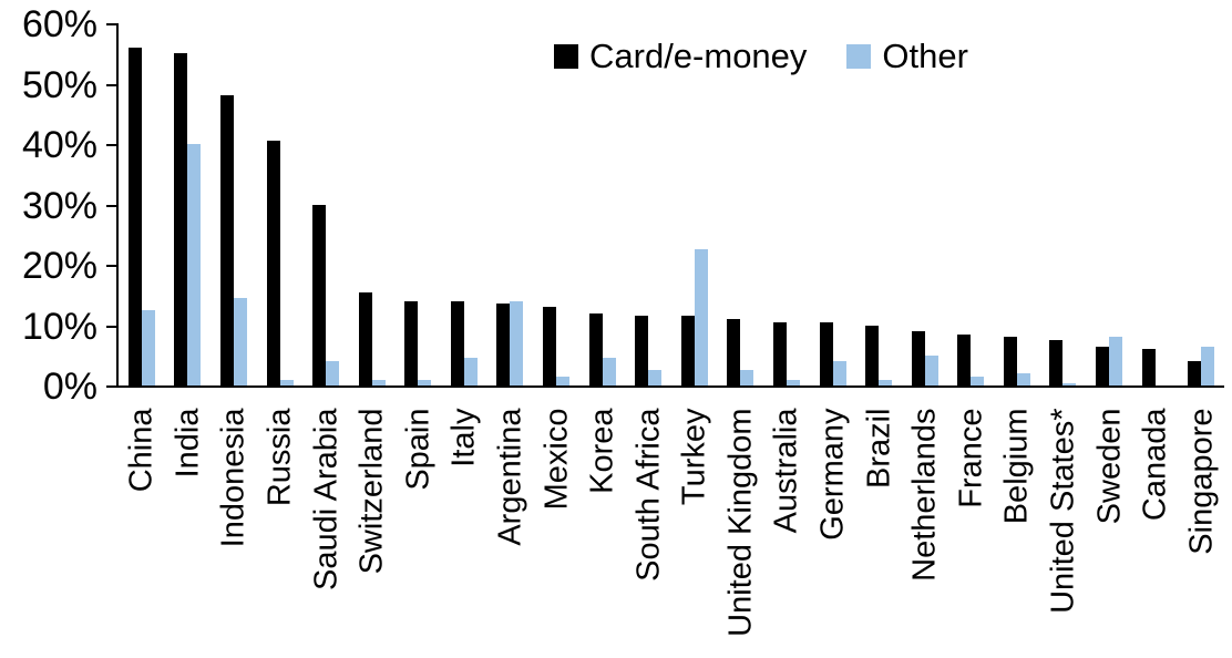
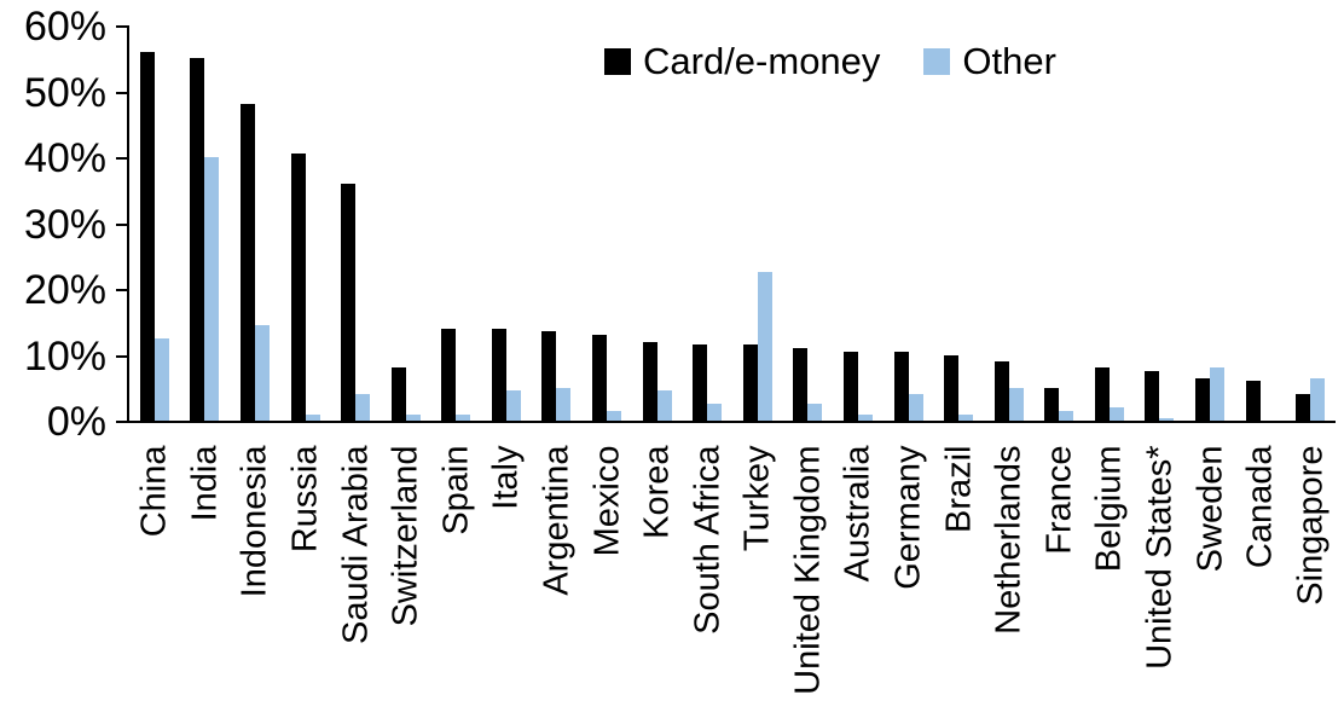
Card/e-money/Saudi Arabia: 30% -> 36%
Card/e-money/Switzerland: 16% -> 8%
Other/Argentina: 14% -> 5%
Card/e-money/France: 8% -> 5%
